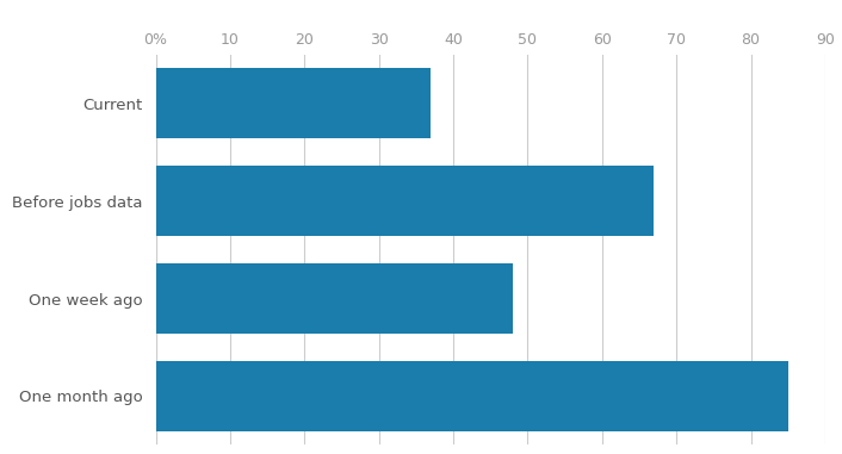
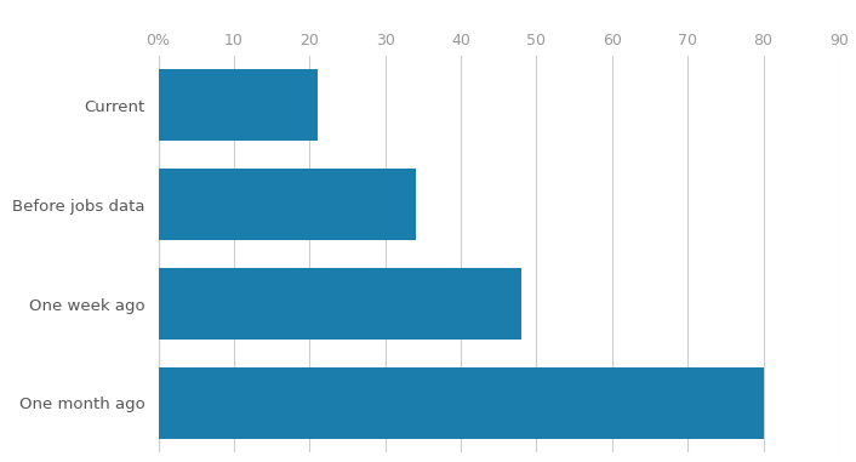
Current: 37 -> 21
Before jobs data: 67 -> 34
One month ago: 85 -> 80
